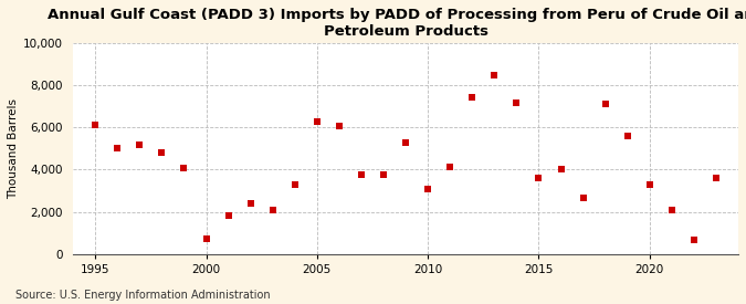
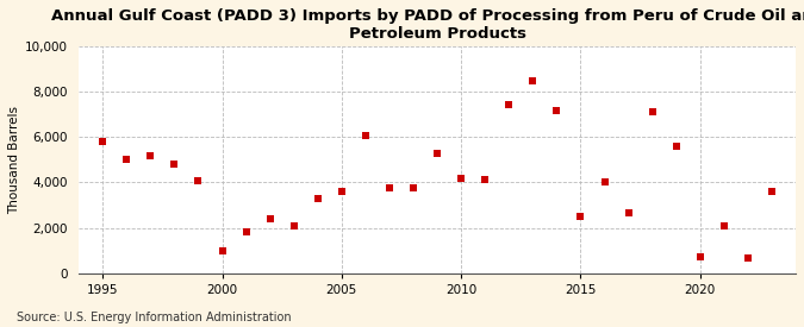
1995: 6,100 -> 5,800
2000: 700 -> 1,000
2005: 6,300 -> 3,600
2010: 3,100 -> 4,200
2015: 3,600 -> 2,500
2020: 3,300 -> 700
